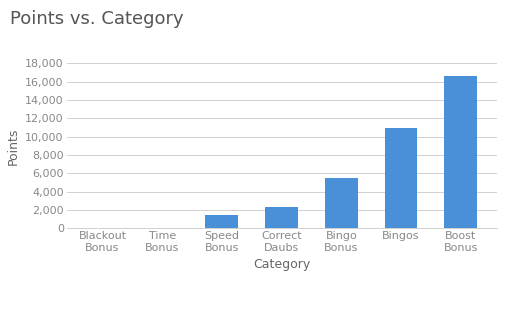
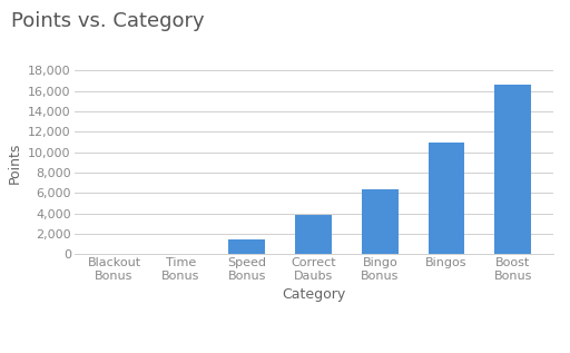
Correct Daubs: 2,300 -> 3,800
Bingo Bonus: 5,500 -> 6,400
